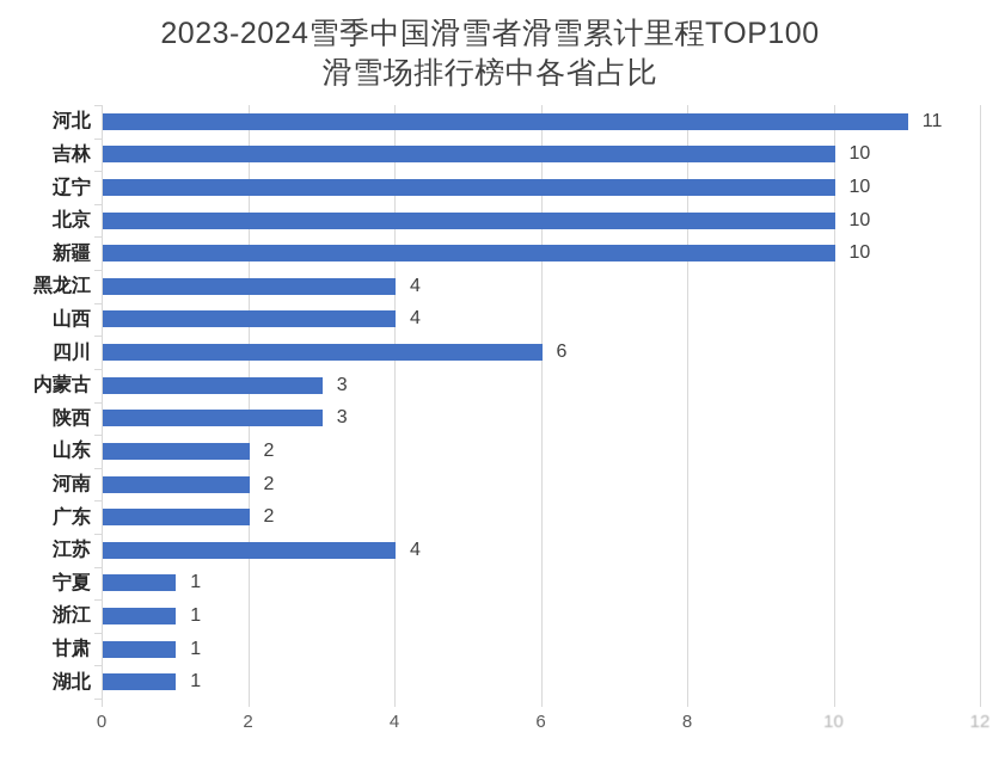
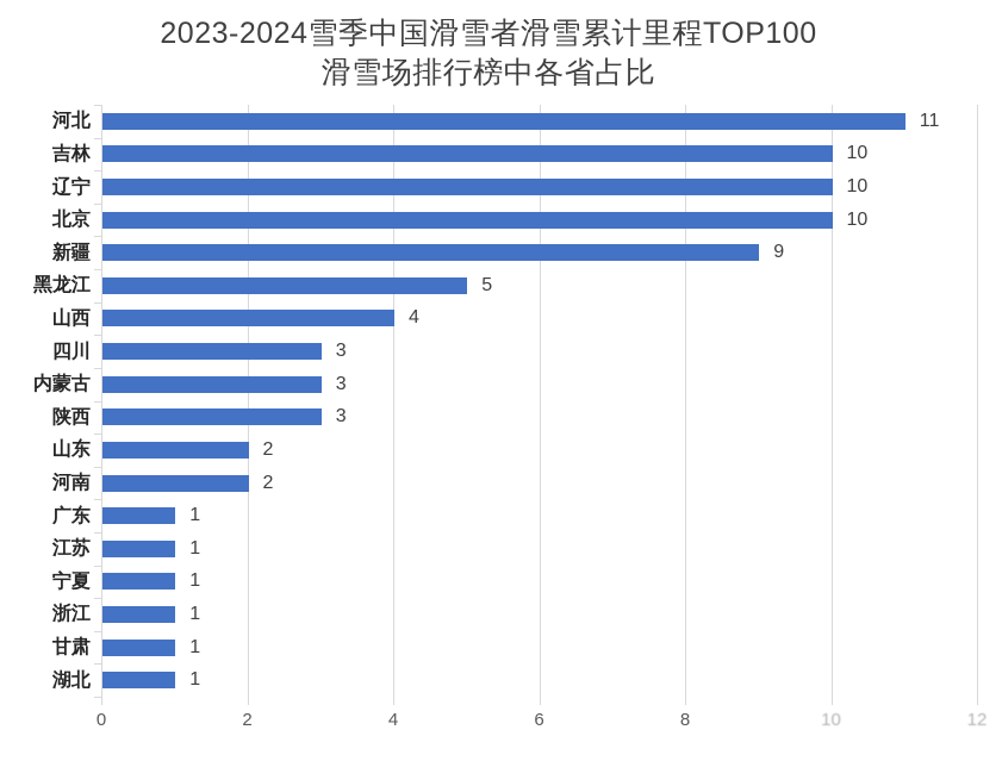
新疆: 10 -> 9
黑龙江: 4 -> 5
四川: 6 -> 3
广东: 2 -> 1
江苏: 4 -> 1
